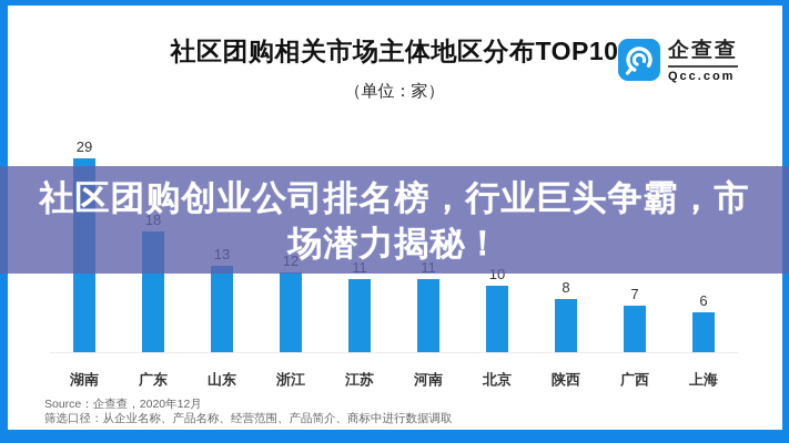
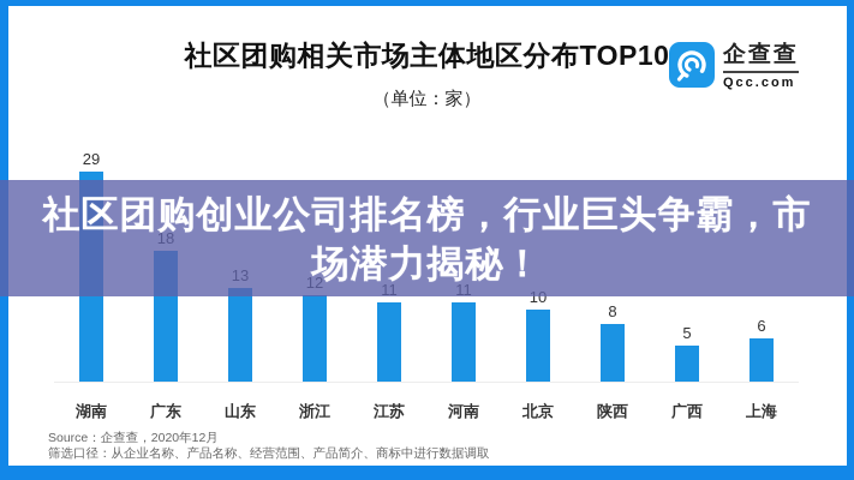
广西: 7 -> 5
